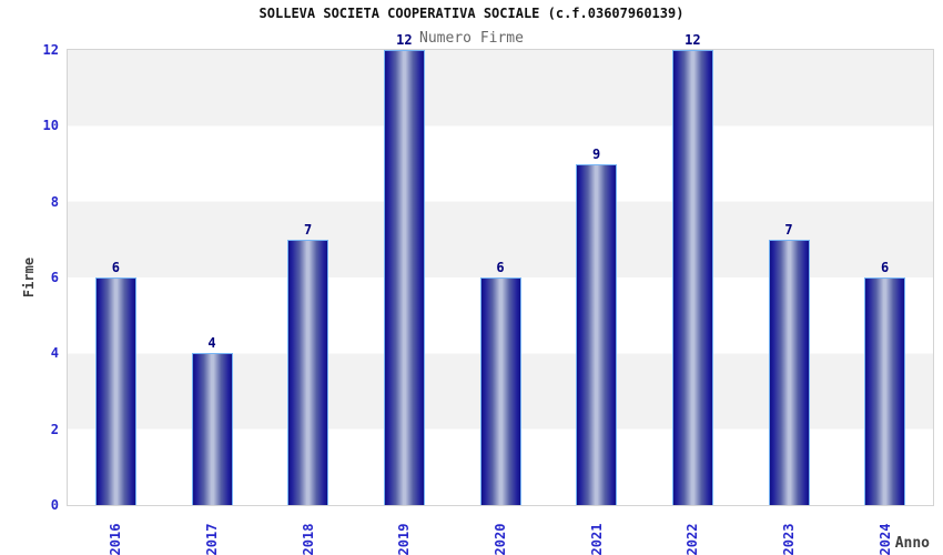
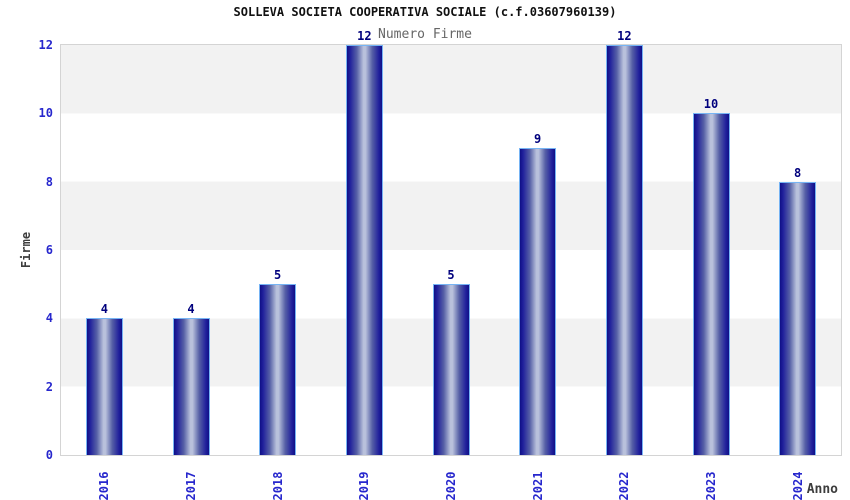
2016: 6 -> 4
2018: 7 -> 5
2020: 6 -> 5
2023: 7 -> 10
2024: 6 -> 8
